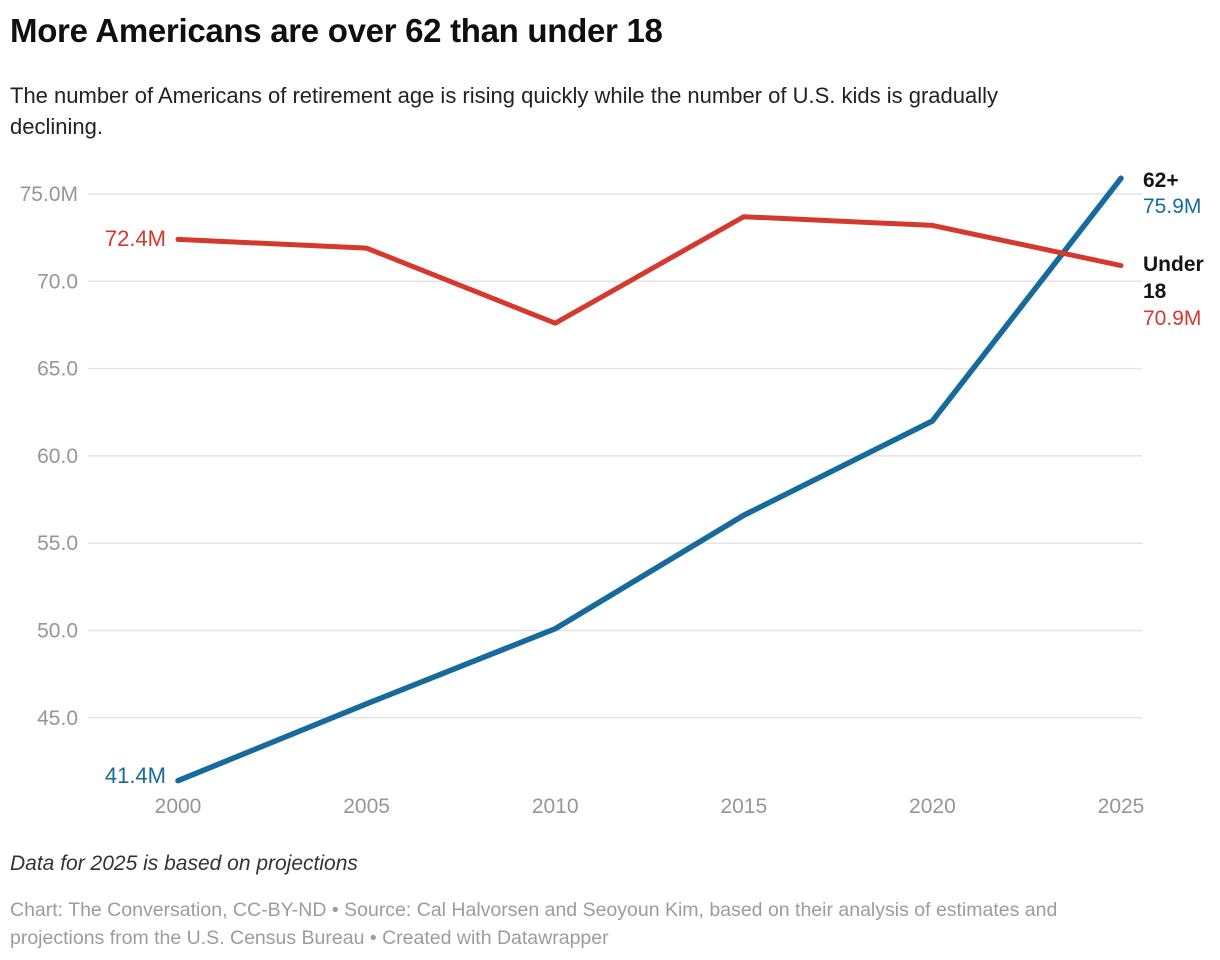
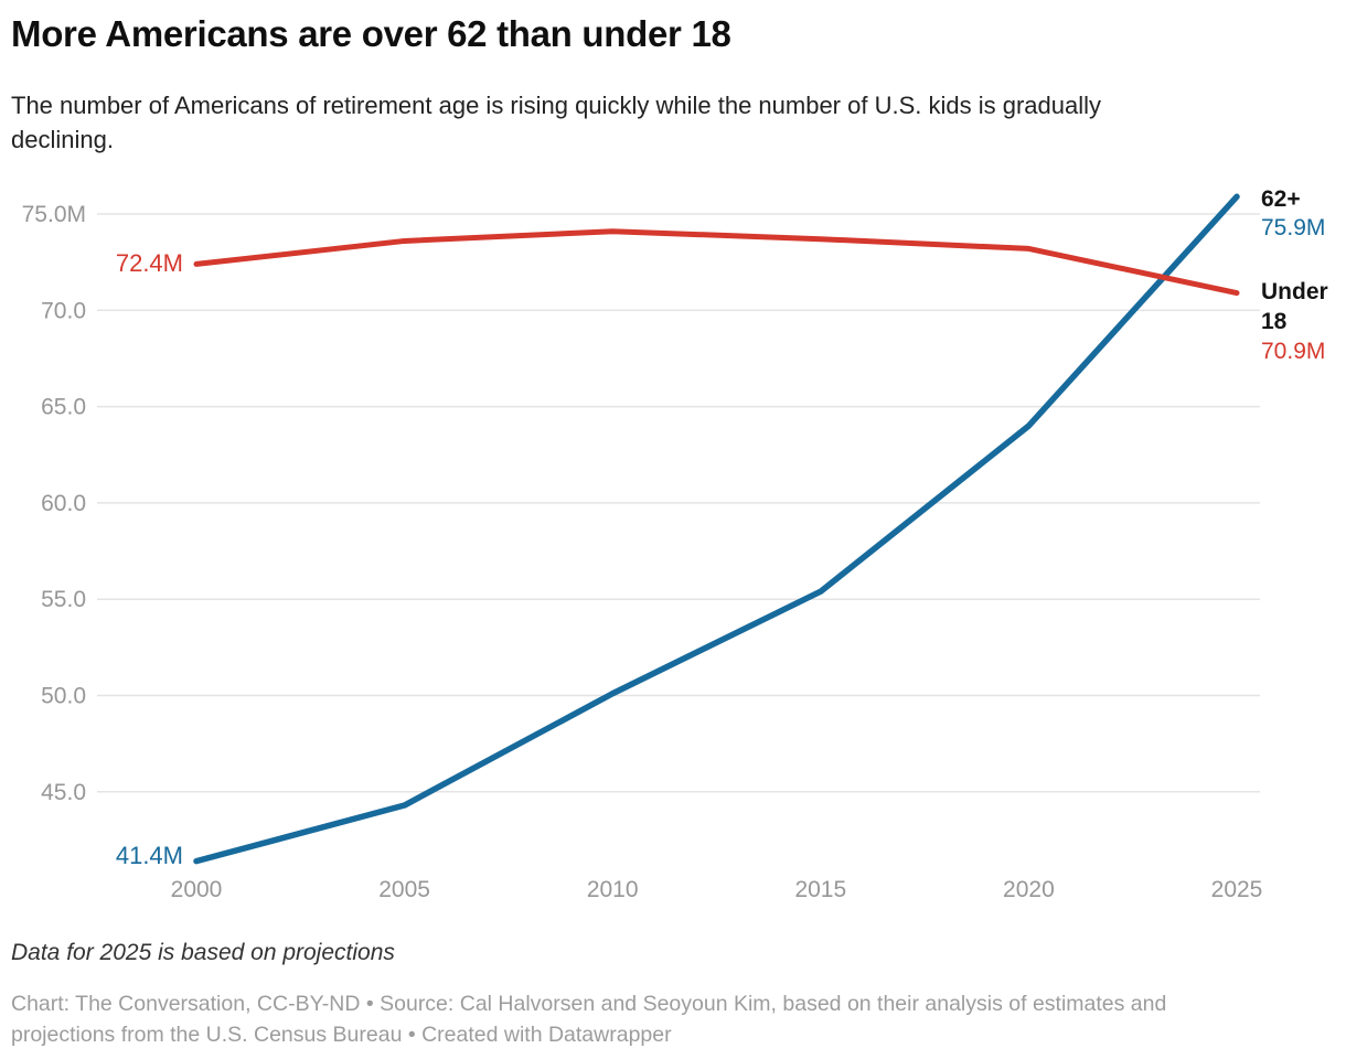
62+/2005: 45.8M -> 44.3M
Under 18/2005: 71.9M -> 73.6M
Under 18/2010: 67.6M -> 74.1M
62+/2015: 56.6M -> 55.4M
62+/2020: 62.0M -> 64.0M
